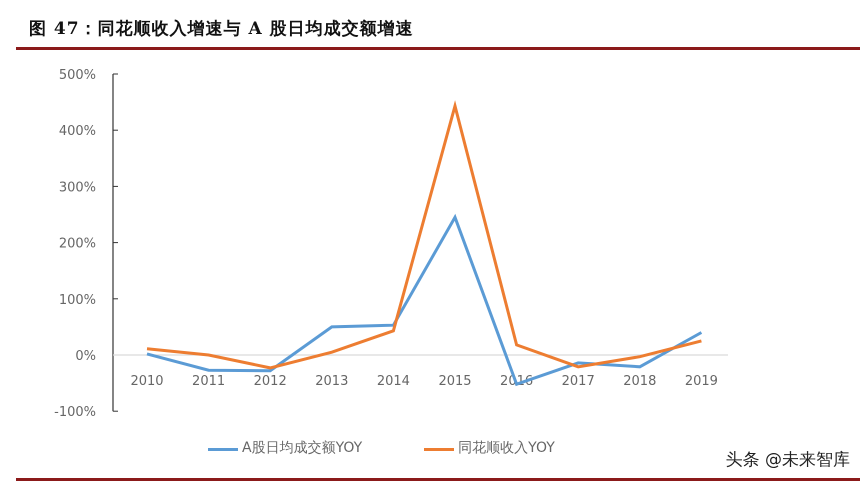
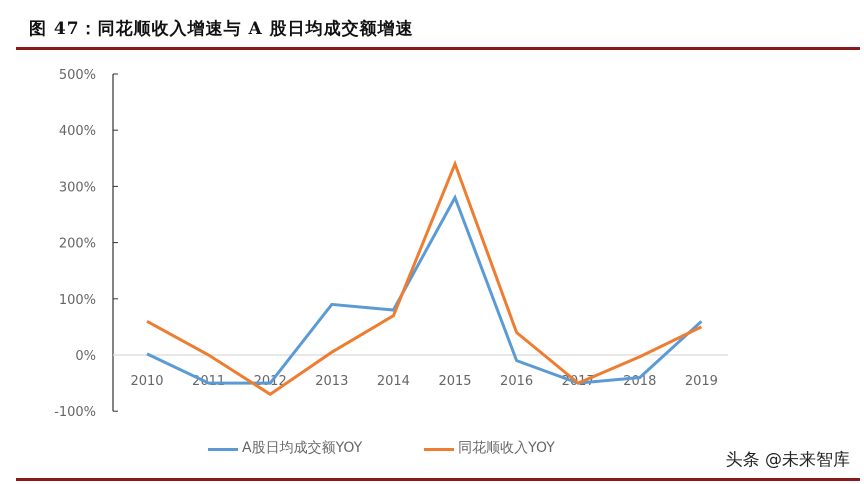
同花顺收入YOY/2010: 10% -> 60%
A股日均成交额YOY/2011: -30% -> -50%
A股日均成交额YOY/2012: -30% -> -50%
同花顺收入YOY/2012: -20% -> -70%
A股日均成交额YOY/2013: 50% -> 90%
A股日均成交额YOY/2014: 50% -> 80%
同花顺收入YOY/2014: 40% -> 70%
A股日均成交额YOY/2015: 240% -> 280%
同花顺收入YOY/2015: 440% -> 340%
A股日均成交额YOY/2016: -50% -> -10%
同花顺收入YOY/2016: 20% -> 40%
A股日均成交额YOY/2017: -10% -> -50%
同花顺收入YOY/2017: -20% -> -50%
A股日均成交额YOY/2018: -20% -> -40%
A股日均成交额YOY/2019: 40% -> 60%
同花顺收入YOY/2019: 20% -> 50%
